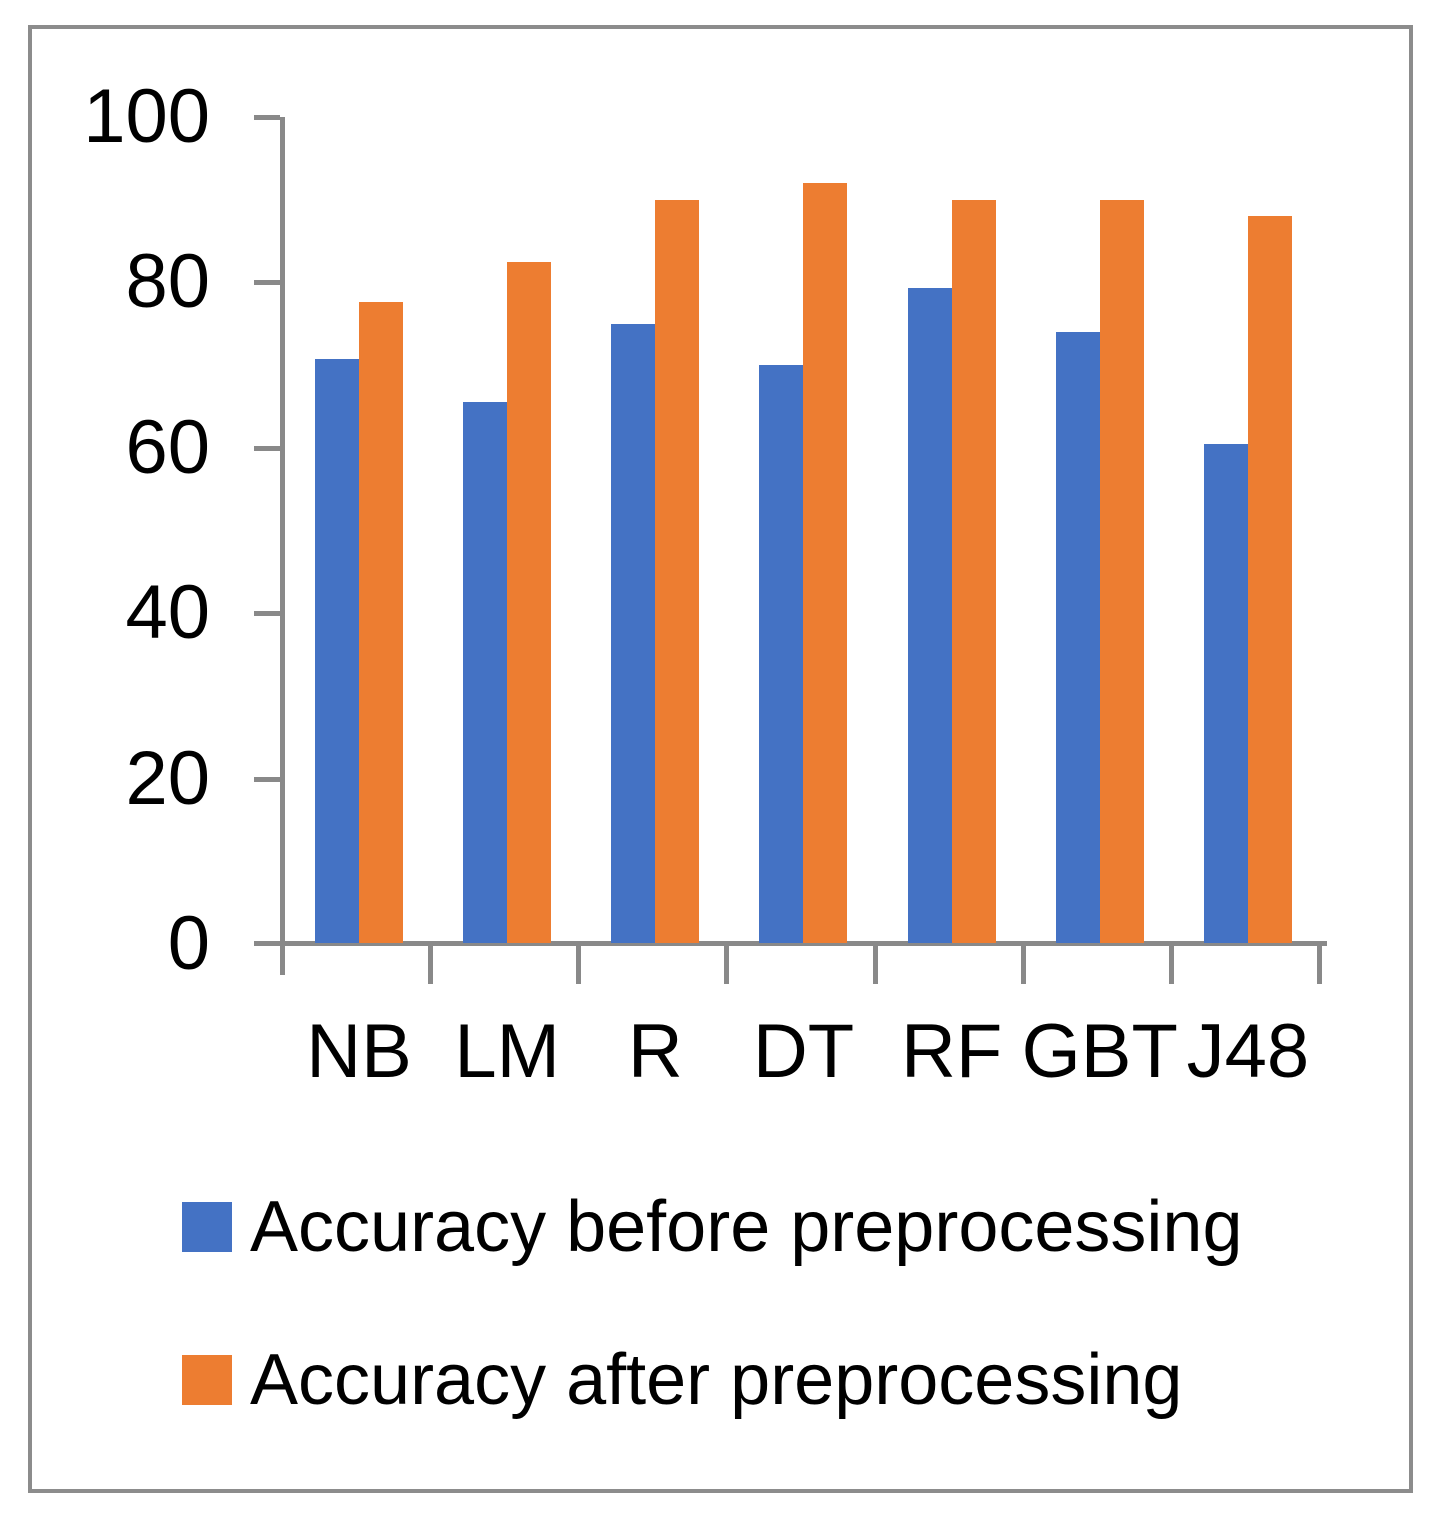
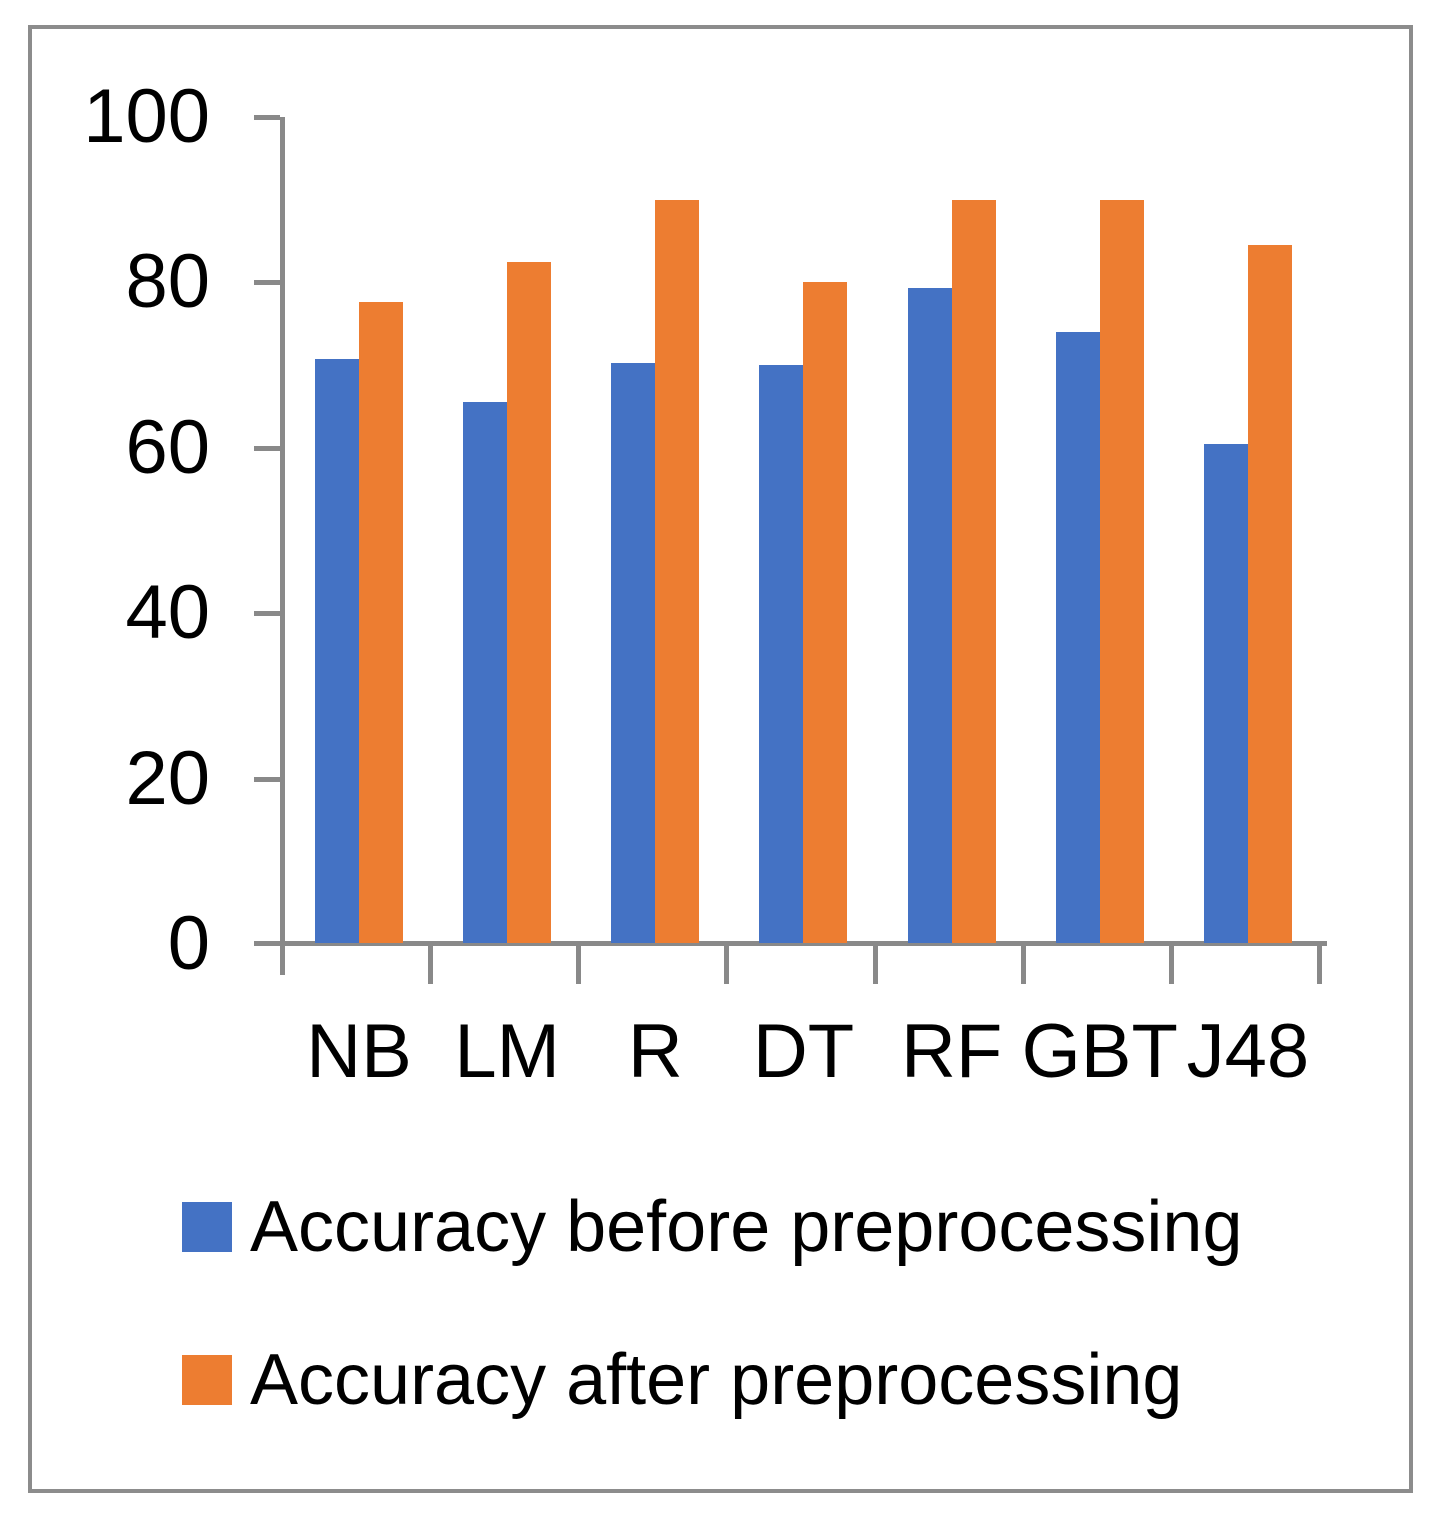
Accuracy before preprocessing/R: 75 -> 70
Accuracy after preprocessing/DT: 92 -> 80
Accuracy after preprocessing/J48: 88 -> 84
